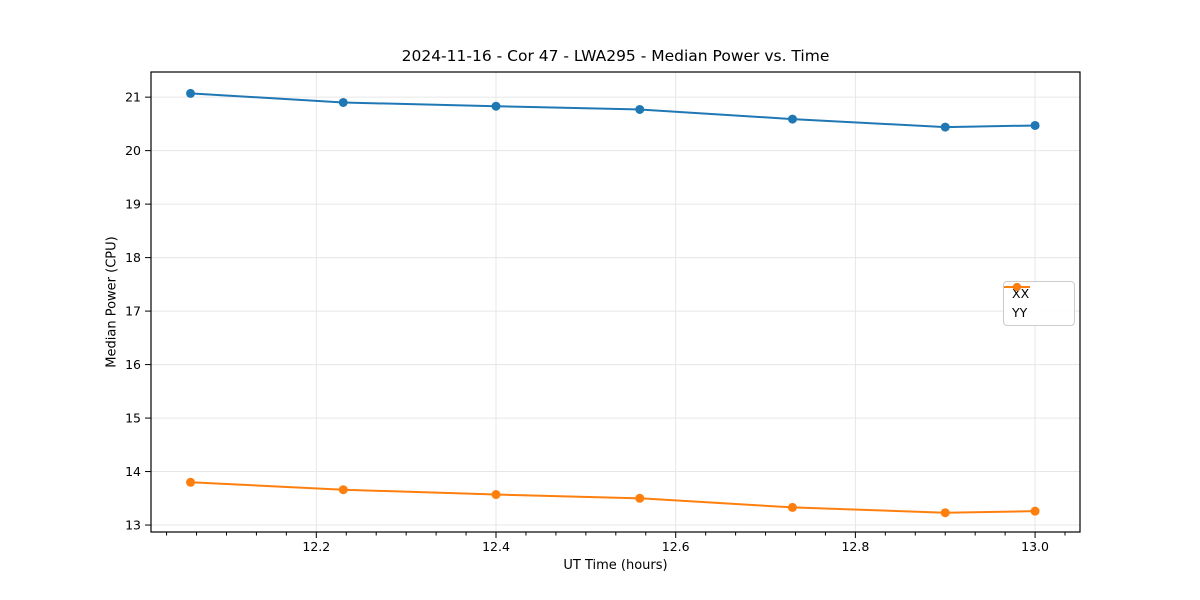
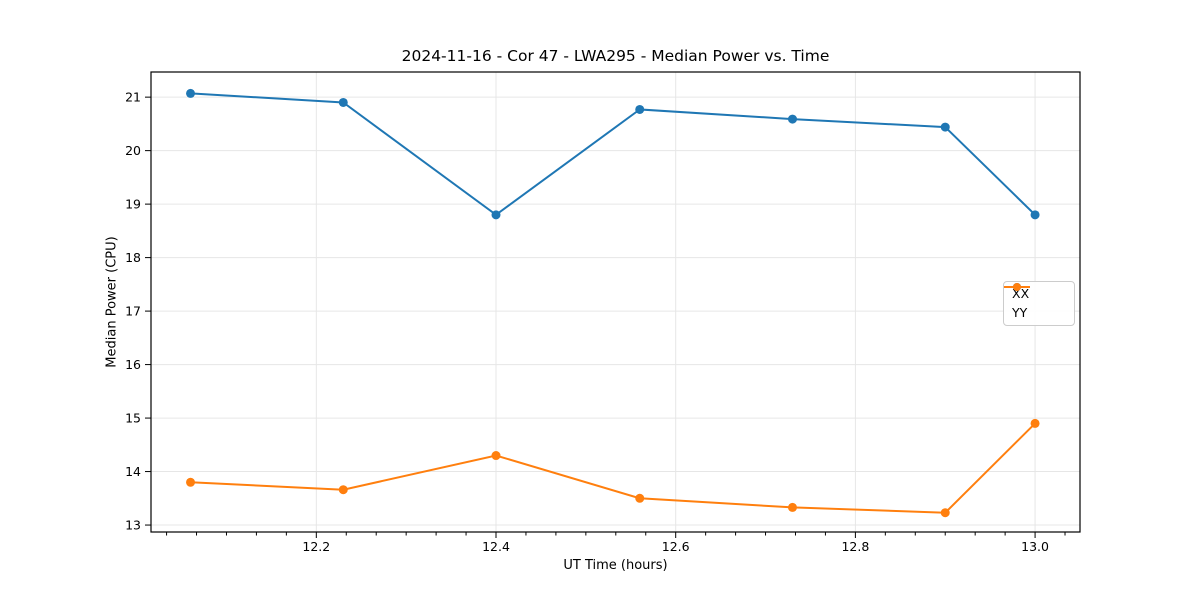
XX/12.4: 20.8 -> 18.8
YY/12.4: 13.6 -> 14.3
XX/13.0: 20.5 -> 18.8
YY/13.0: 13.3 -> 14.9
